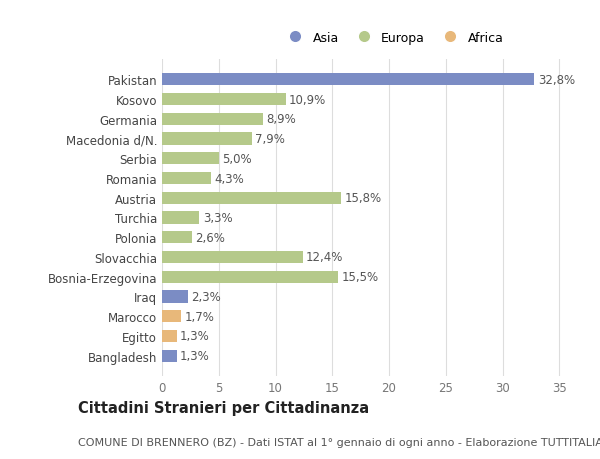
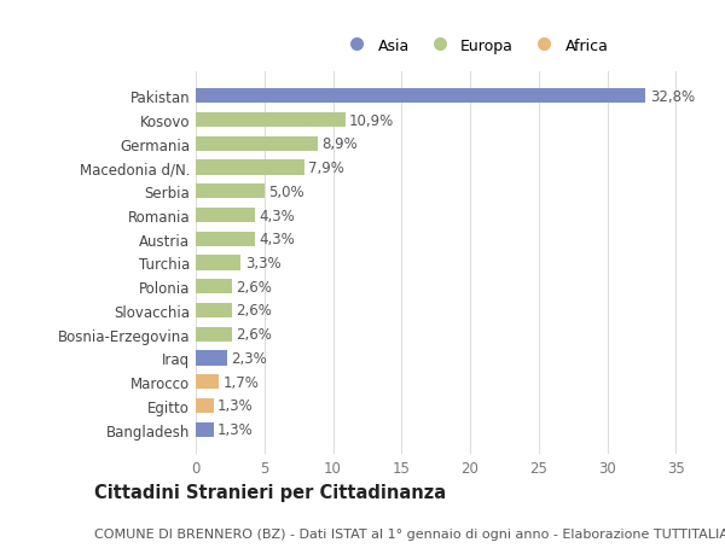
Austria: 15,8% -> 4,3%
Slovacchia: 12,4% -> 2,6%
Bosnia-Erzegovina: 15,5% -> 2,6%
